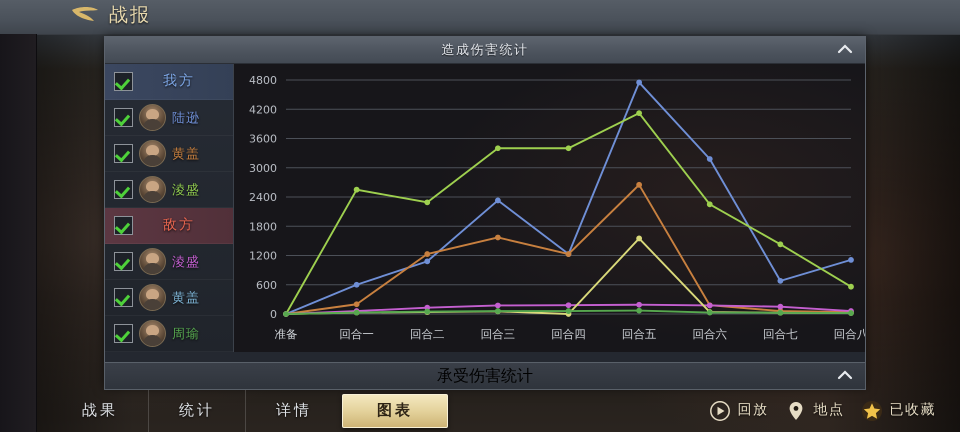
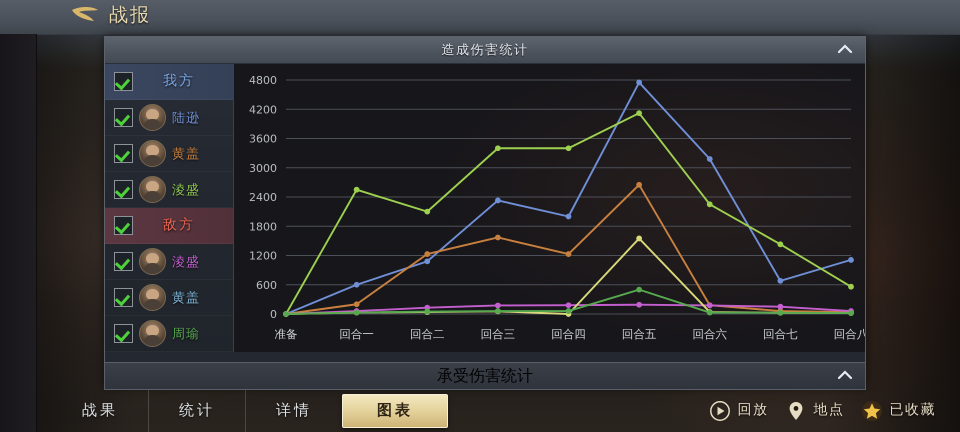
淩盛/回合二: 2300 -> 2100
陆逊/回合四: 1200 -> 2000
周瑜/回合五: 100 -> 500
